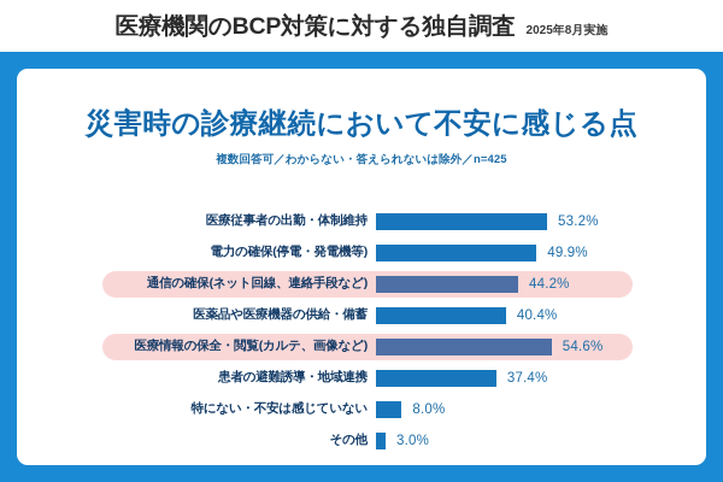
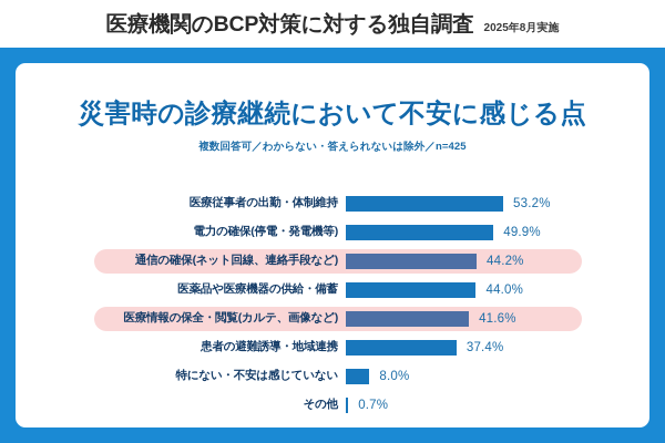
医薬品や医療機器の供給・備蓄: 40.4% -> 44.0%
医療情報の保全・閲覧(カルテ、画像など): 54.6% -> 41.6%
その他: 3.0% -> 0.7%
